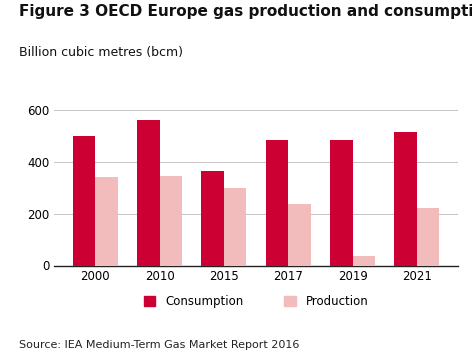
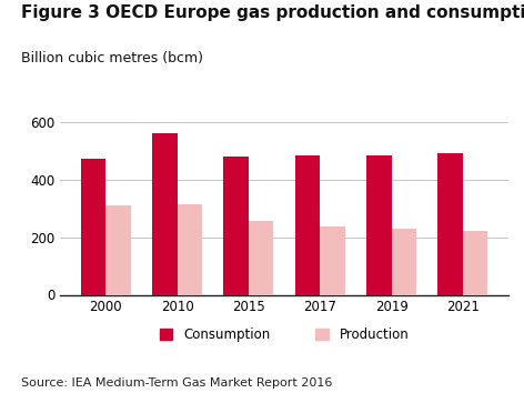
Consumption/2000: 500 -> 470
Production/2000: 340 -> 310
Production/2010: 345 -> 315
Consumption/2015: 365 -> 480
Production/2015: 300 -> 255
Production/2019: 35 -> 228
Consumption/2021: 515 -> 490
